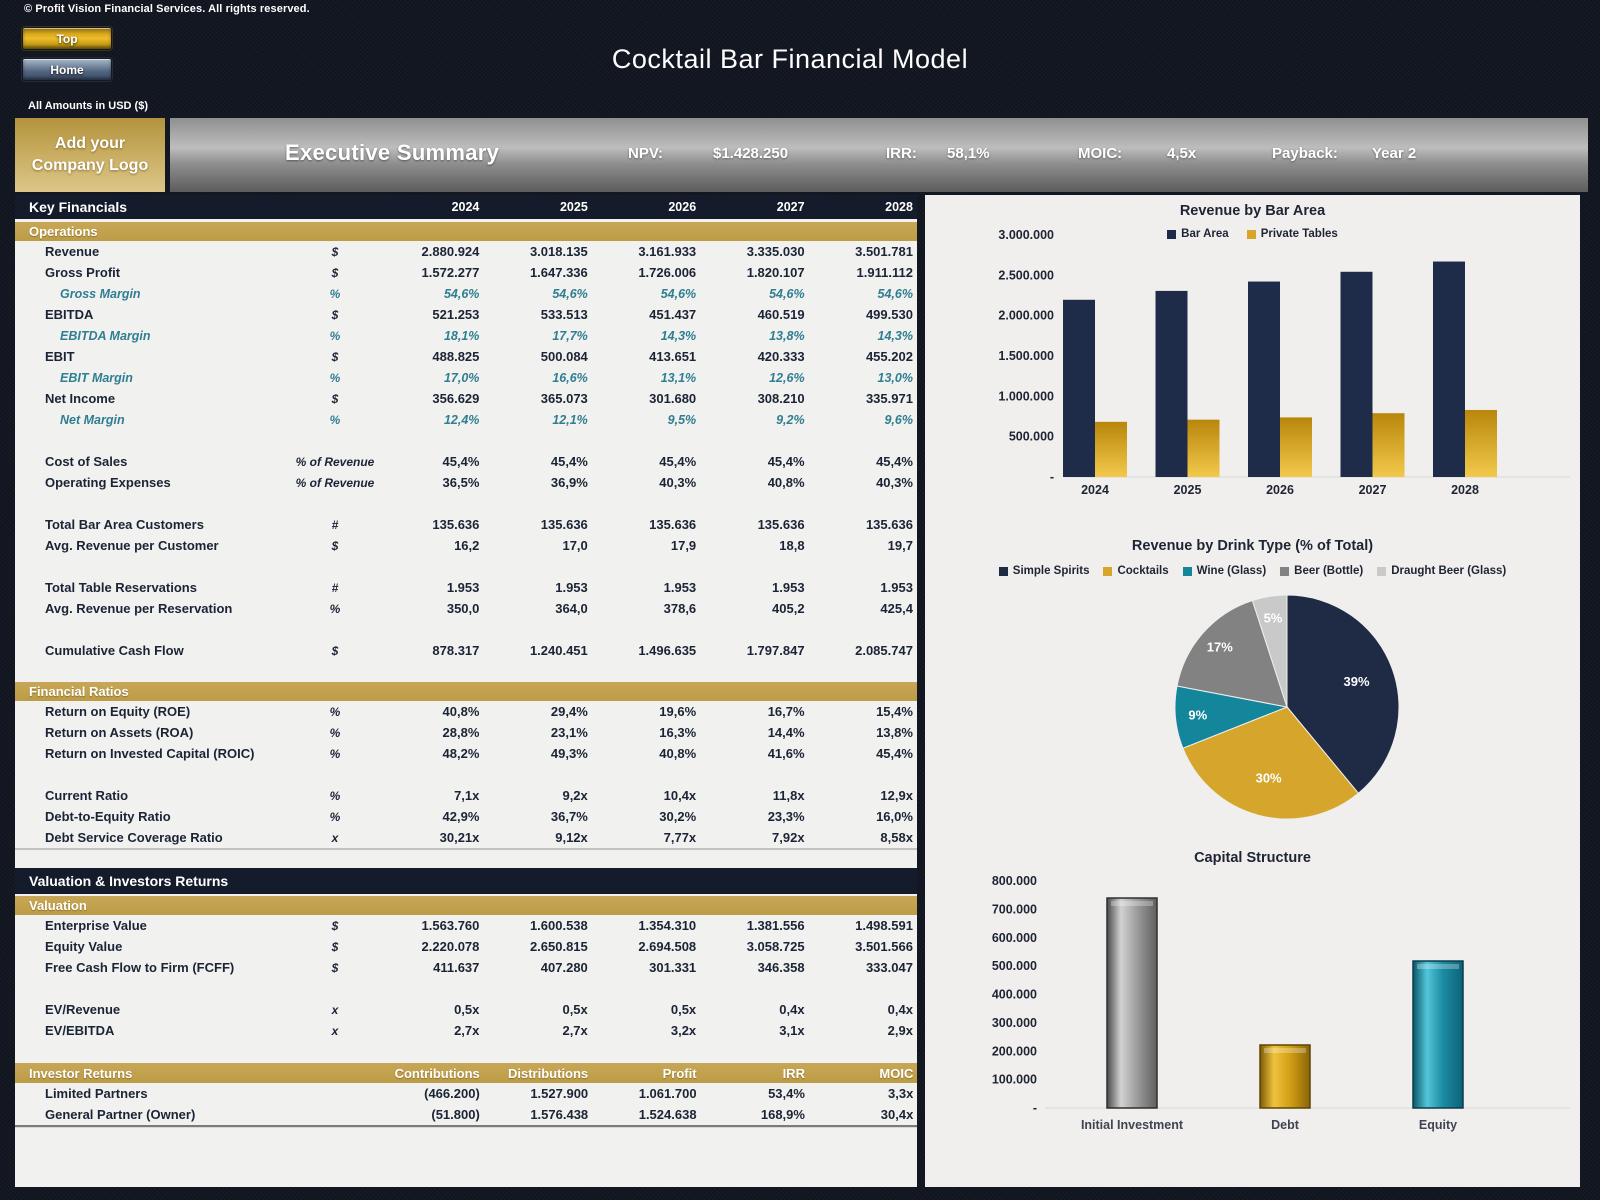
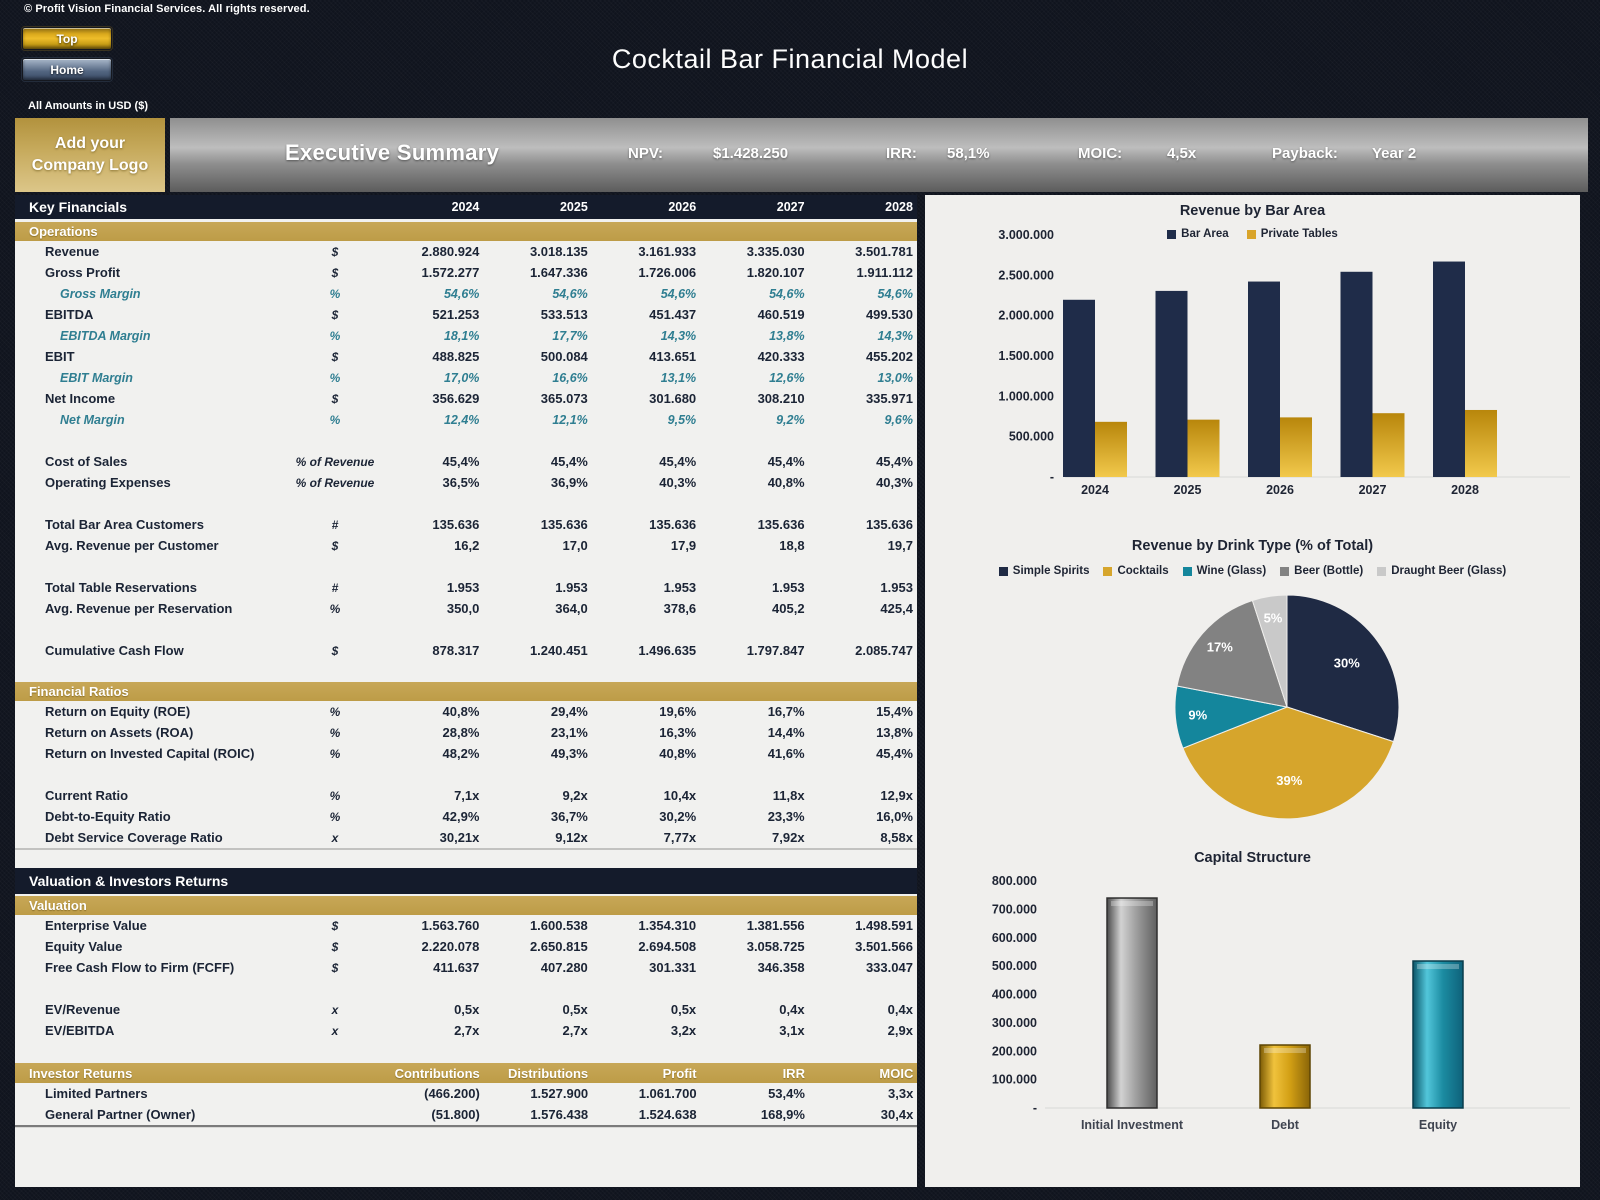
Revenue by Drink Type (% of Total)/Simple Spirits: 39% -> 30%
Revenue by Drink Type (% of Total)/Cocktails: 30% -> 39%
